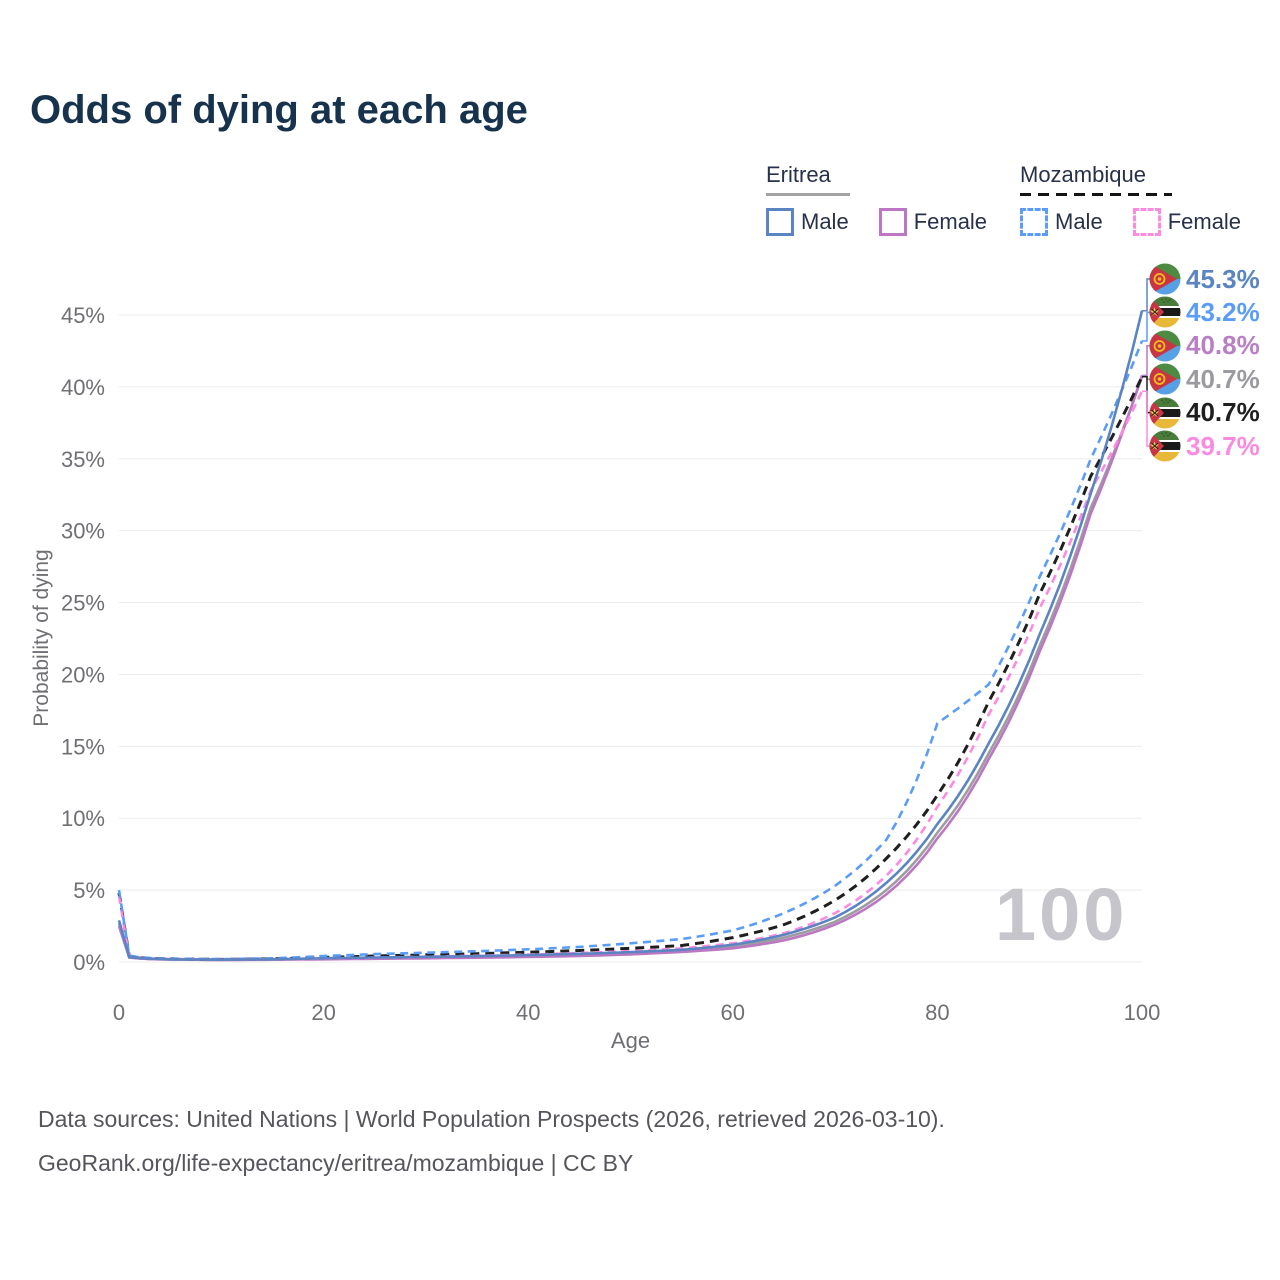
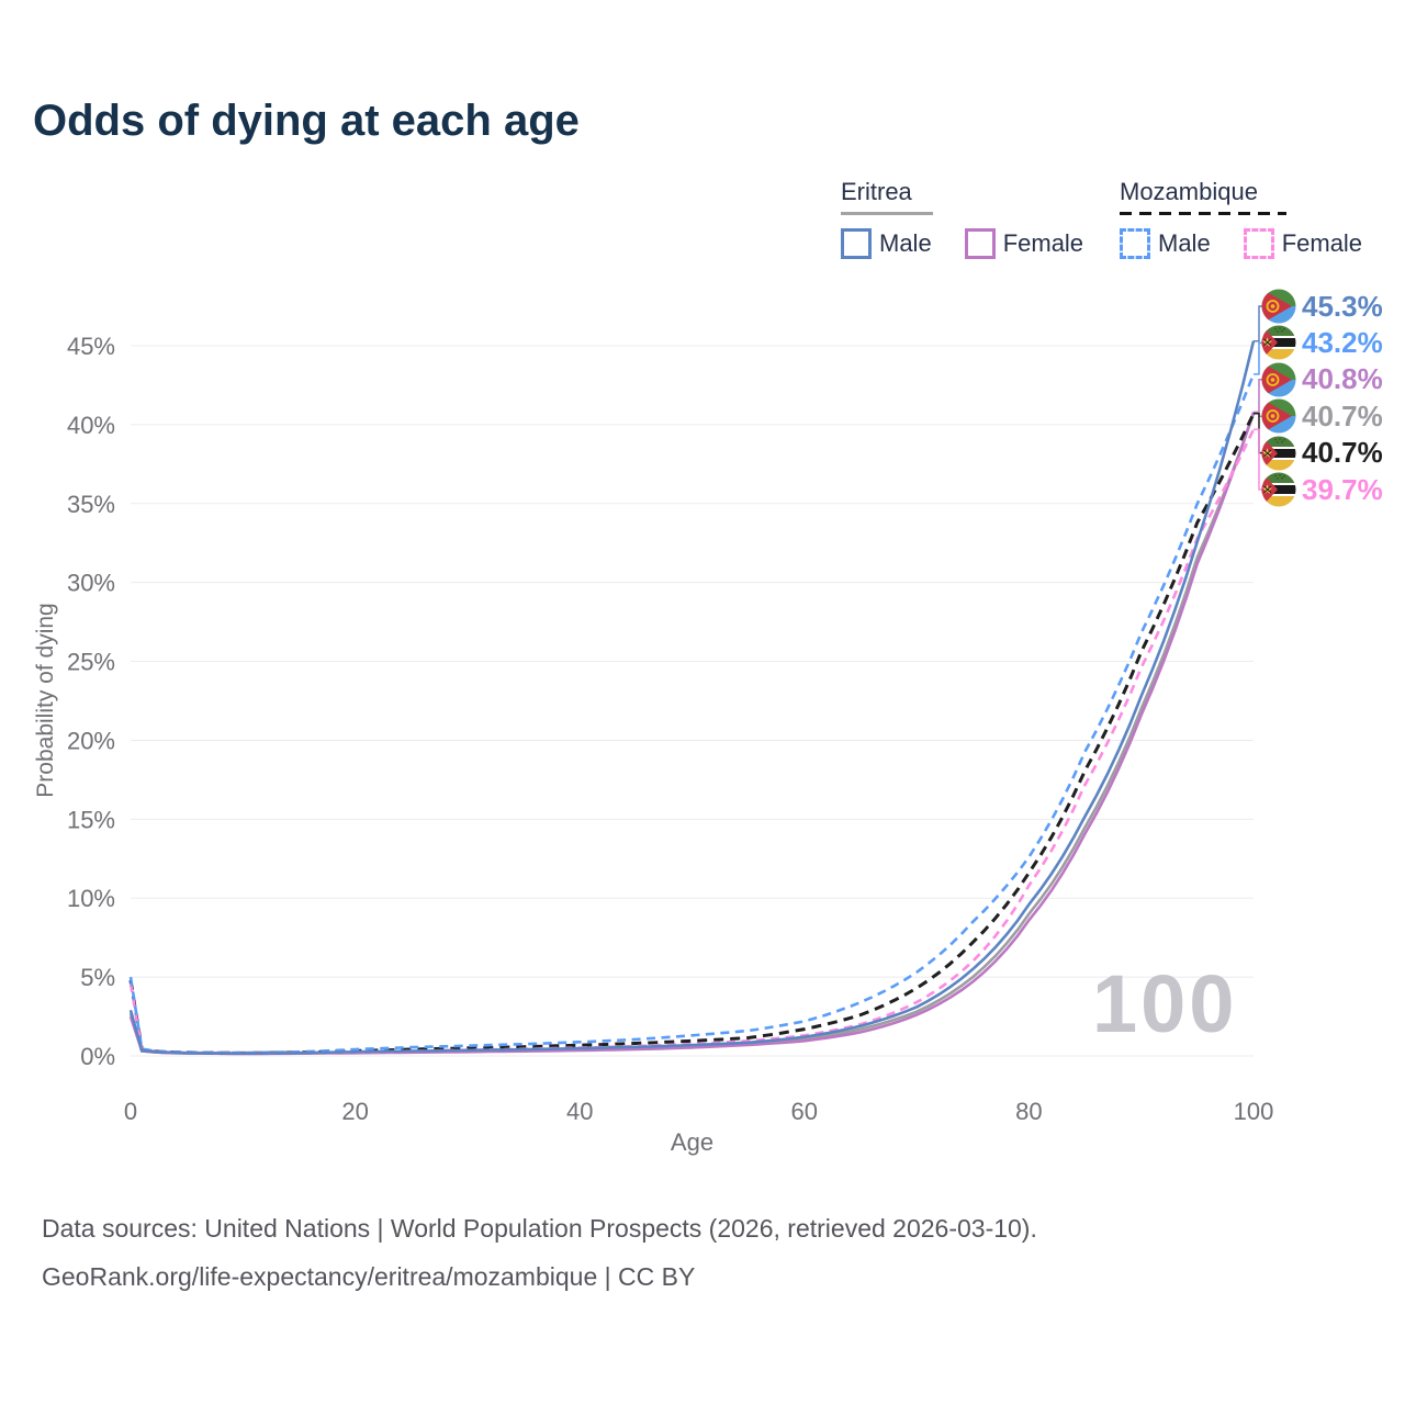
Mozambique Male/80: 16.6% -> 12.6%
